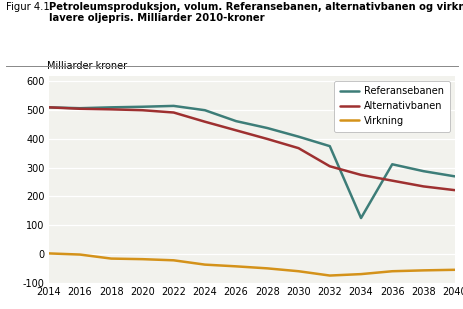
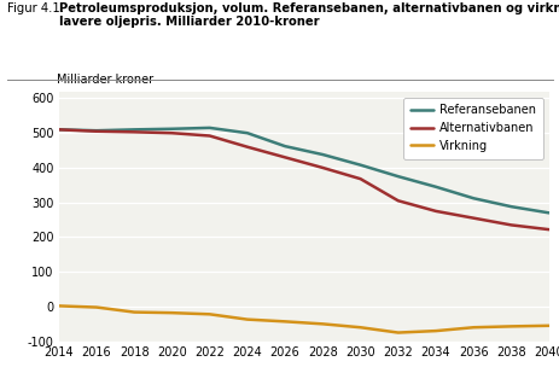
Referansebanen/2034: 125 -> 345
